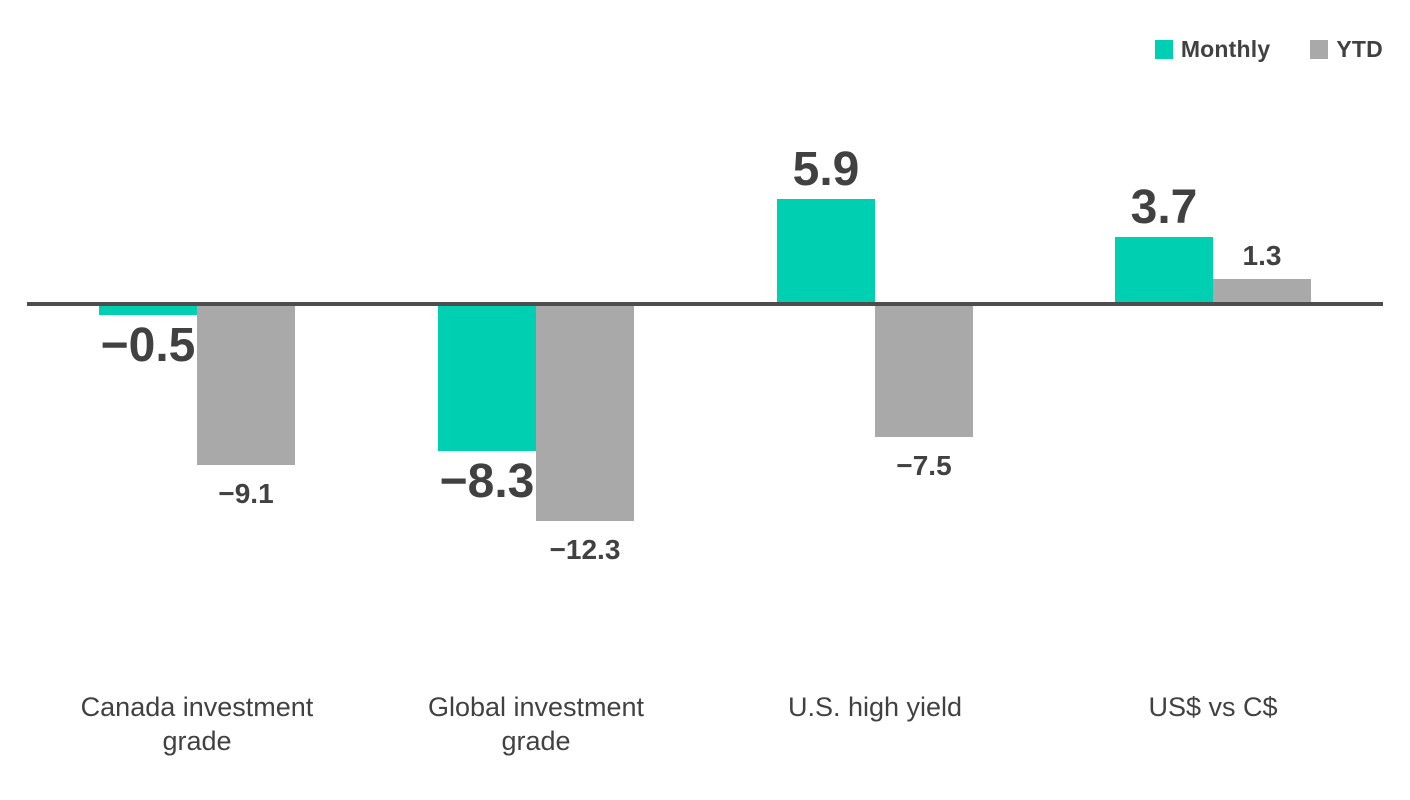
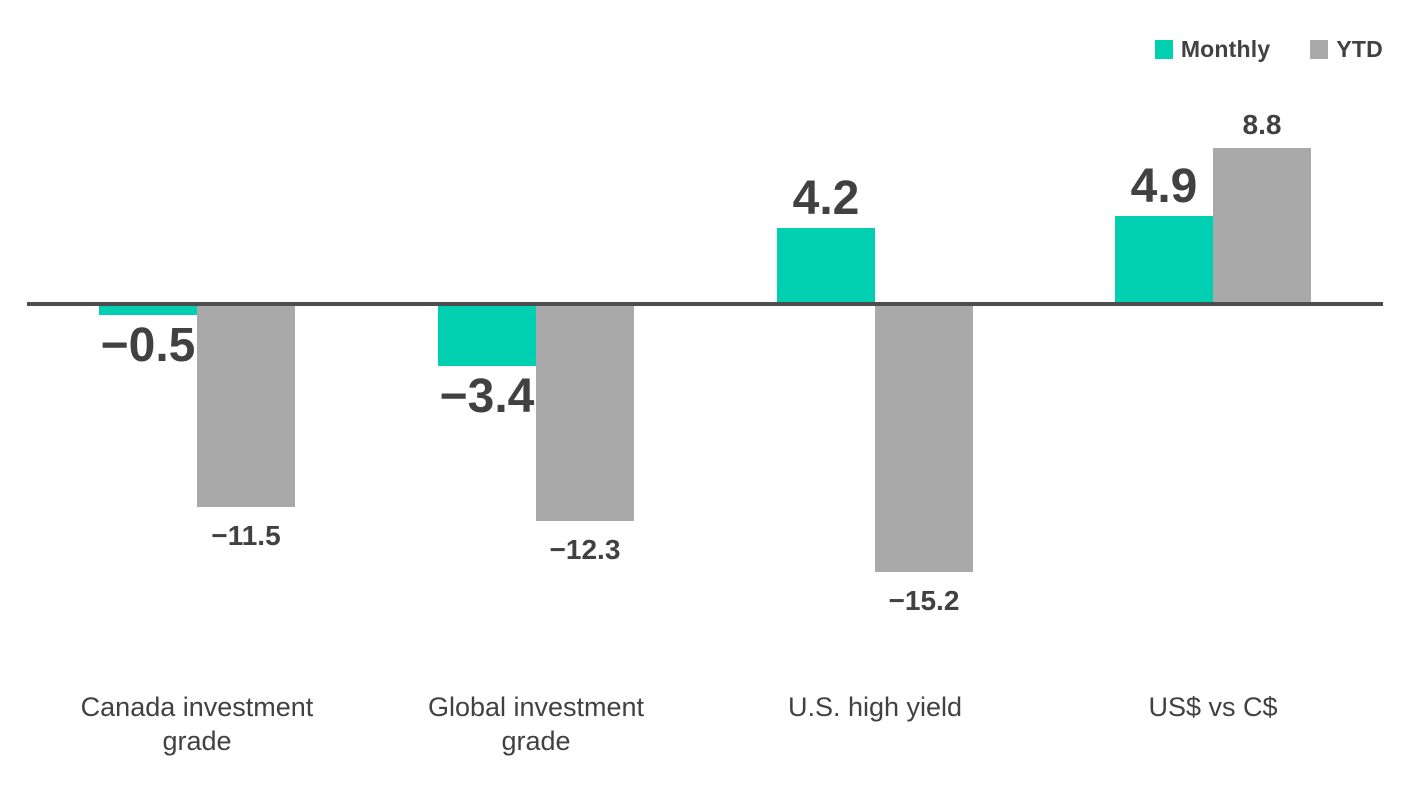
YTD/Canada investment grade: −9.1 -> −11.5
Monthly/Global investment grade: −8.3 -> −3.4
Monthly/U.S. high yield: 5.9 -> 4.2
YTD/U.S. high yield: −7.5 -> −15.2
Monthly/US$ vs C$: 3.7 -> 4.9
YTD/US$ vs C$: 1.3 -> 8.8
